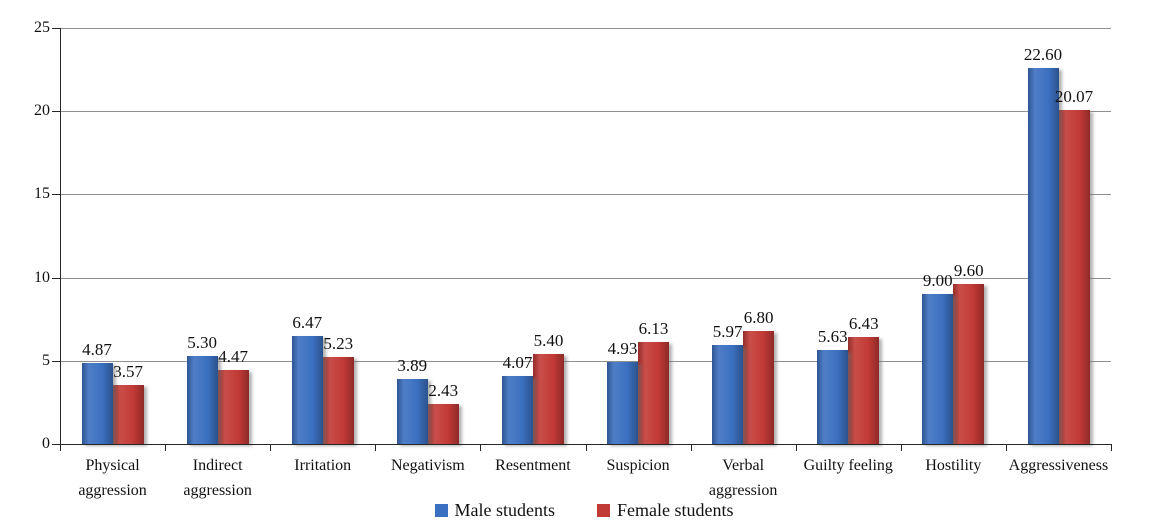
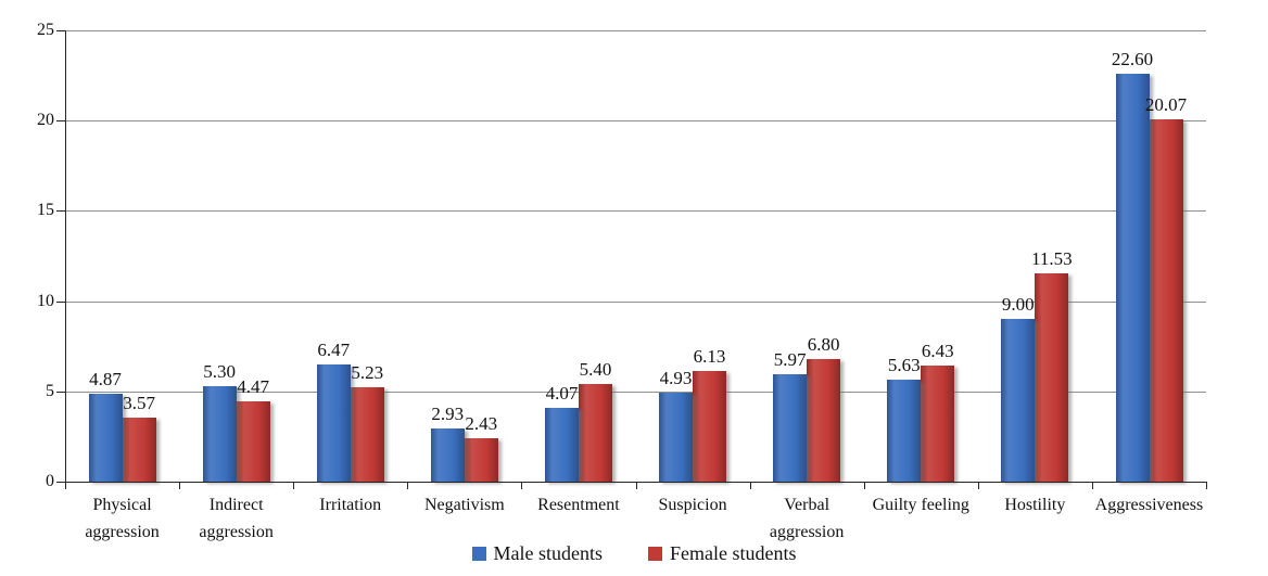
Male students/Negativism: 3.89 -> 2.93
Female students/Hostility: 9.60 -> 11.53
